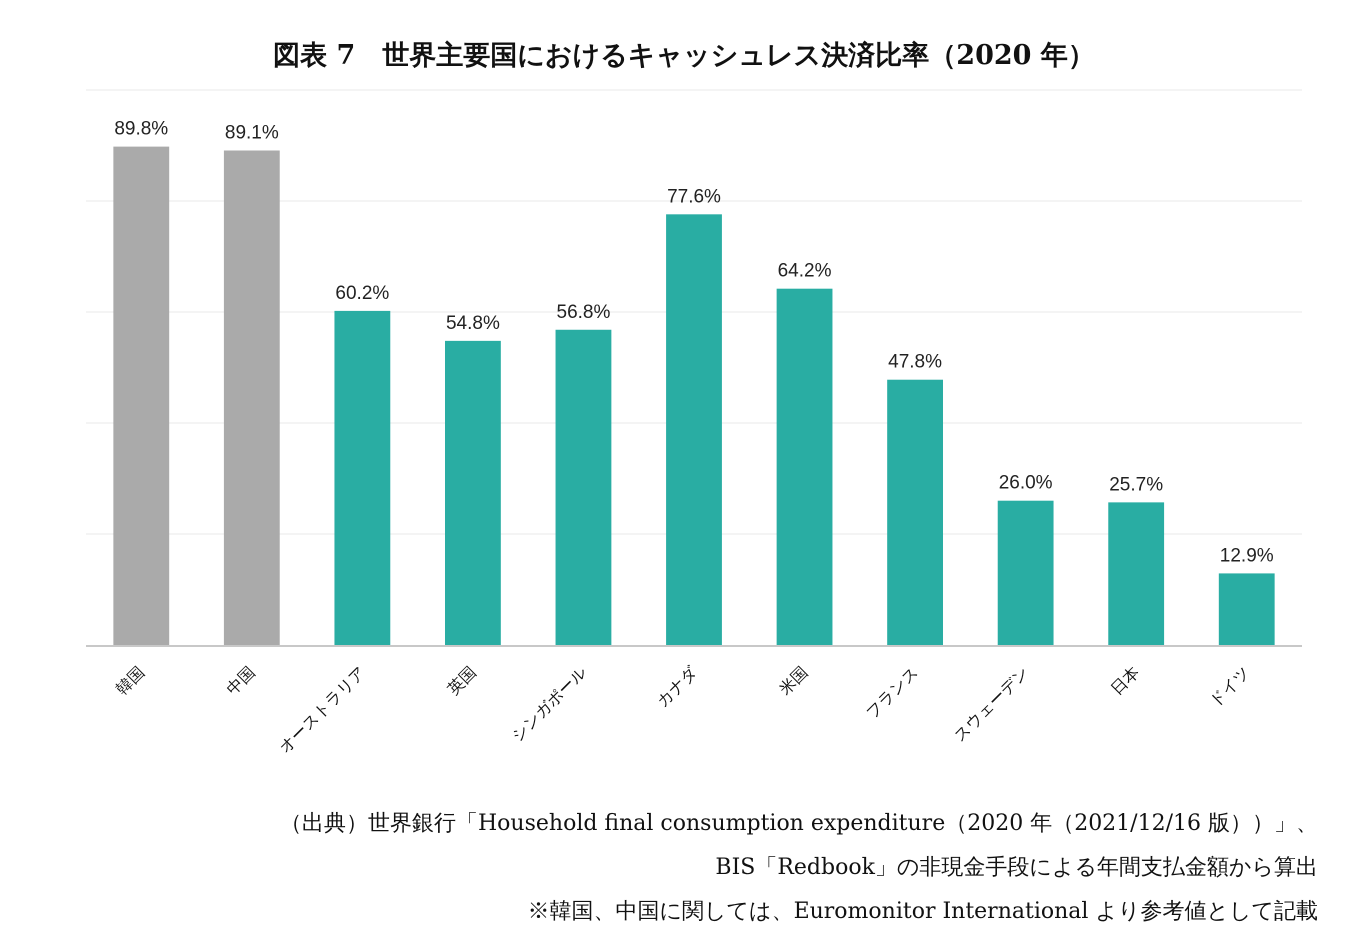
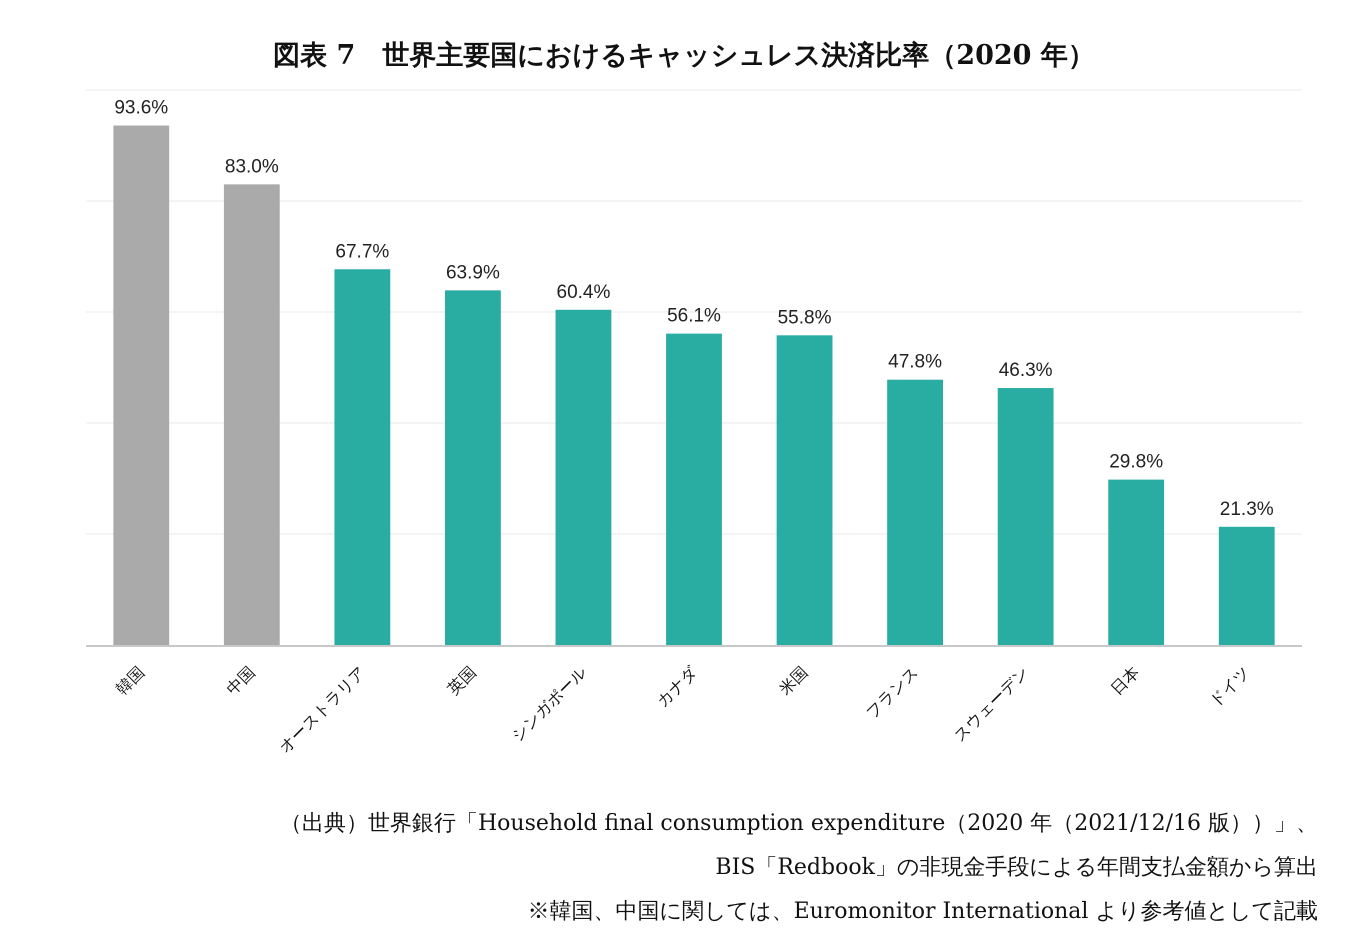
韓国: 89.8% -> 93.6%
中国: 89.1% -> 83.0%
オーストラリア: 60.2% -> 67.7%
英国: 54.8% -> 63.9%
シンガポール: 56.8% -> 60.4%
カナダ: 77.6% -> 56.1%
米国: 64.2% -> 55.8%
スウェーデン: 26.0% -> 46.3%
日本: 25.7% -> 29.8%
ドイツ: 12.9% -> 21.3%
